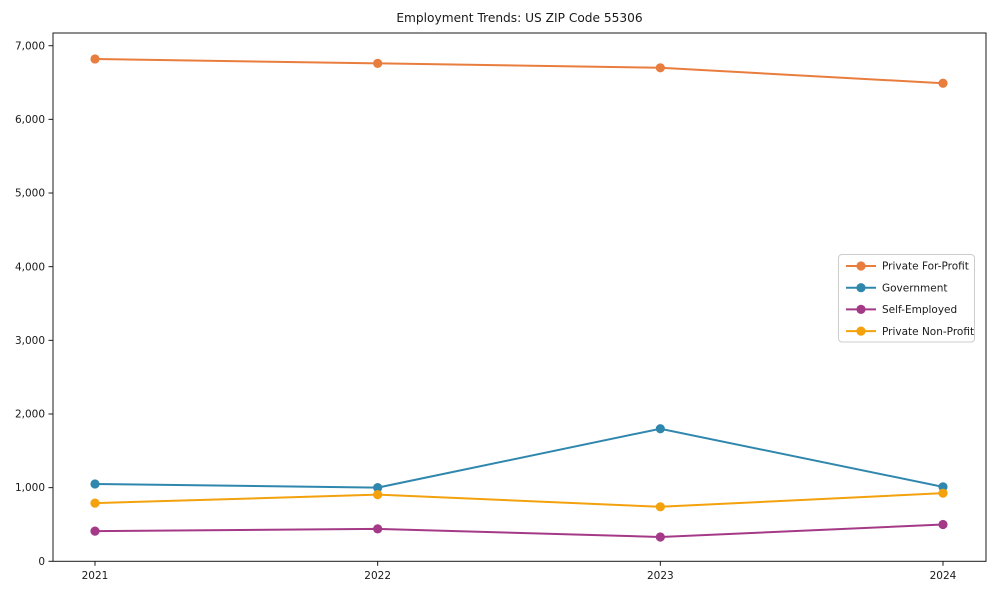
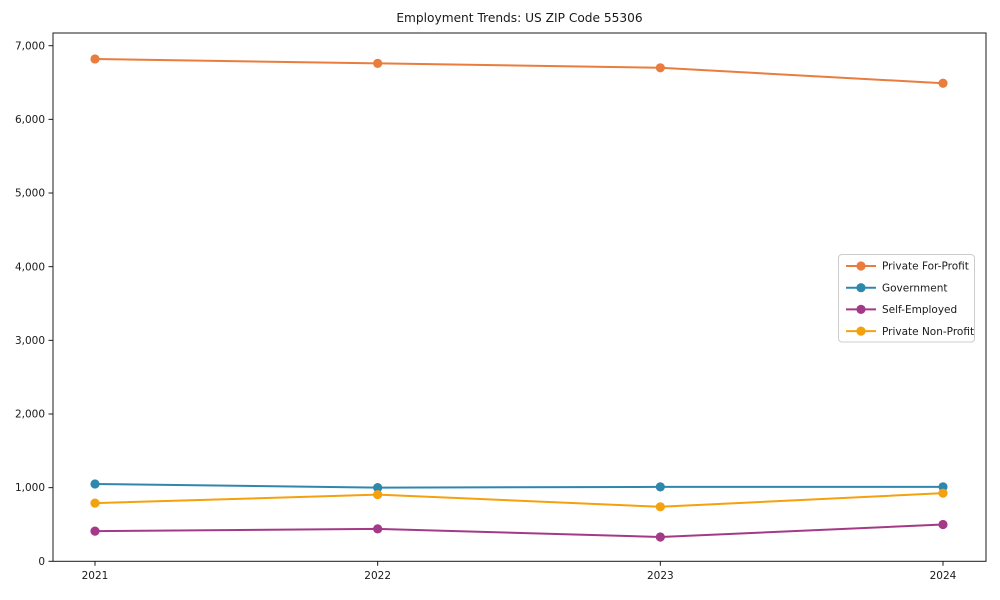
Government/2023: 1800 -> 1000
